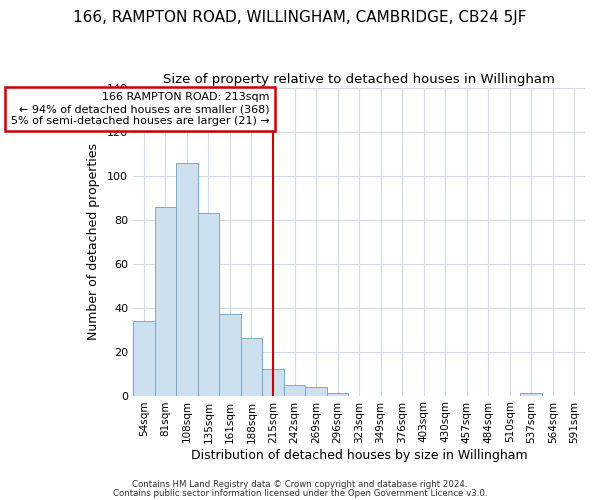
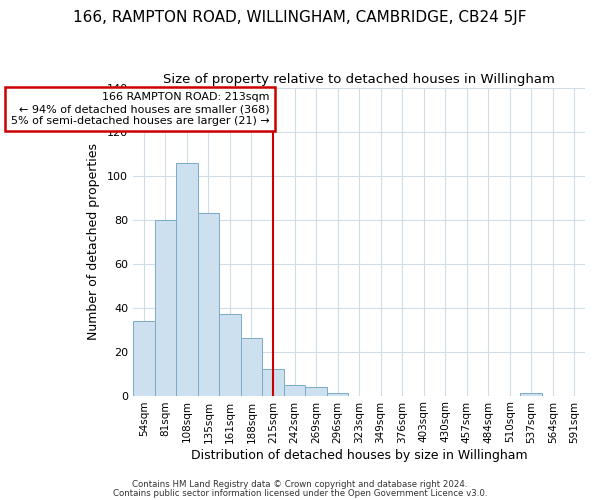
81sqm: 86 -> 80
